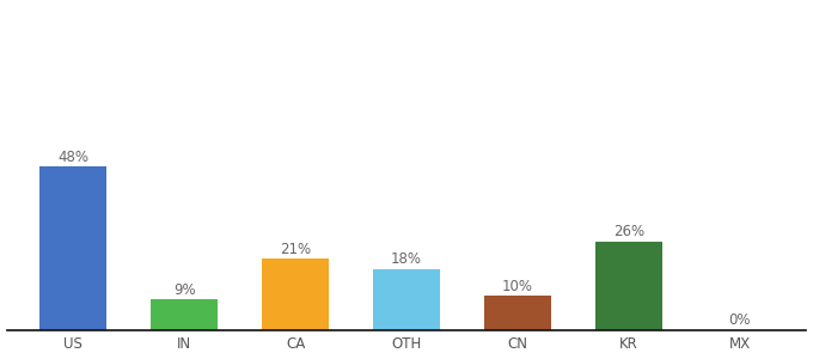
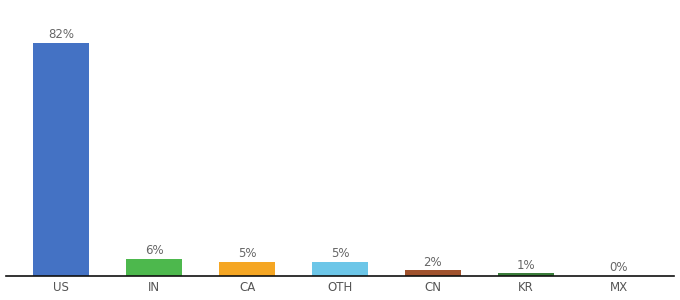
US: 48% -> 82%
IN: 9% -> 6%
CA: 21% -> 5%
OTH: 18% -> 5%
CN: 10% -> 2%
KR: 26% -> 1%
